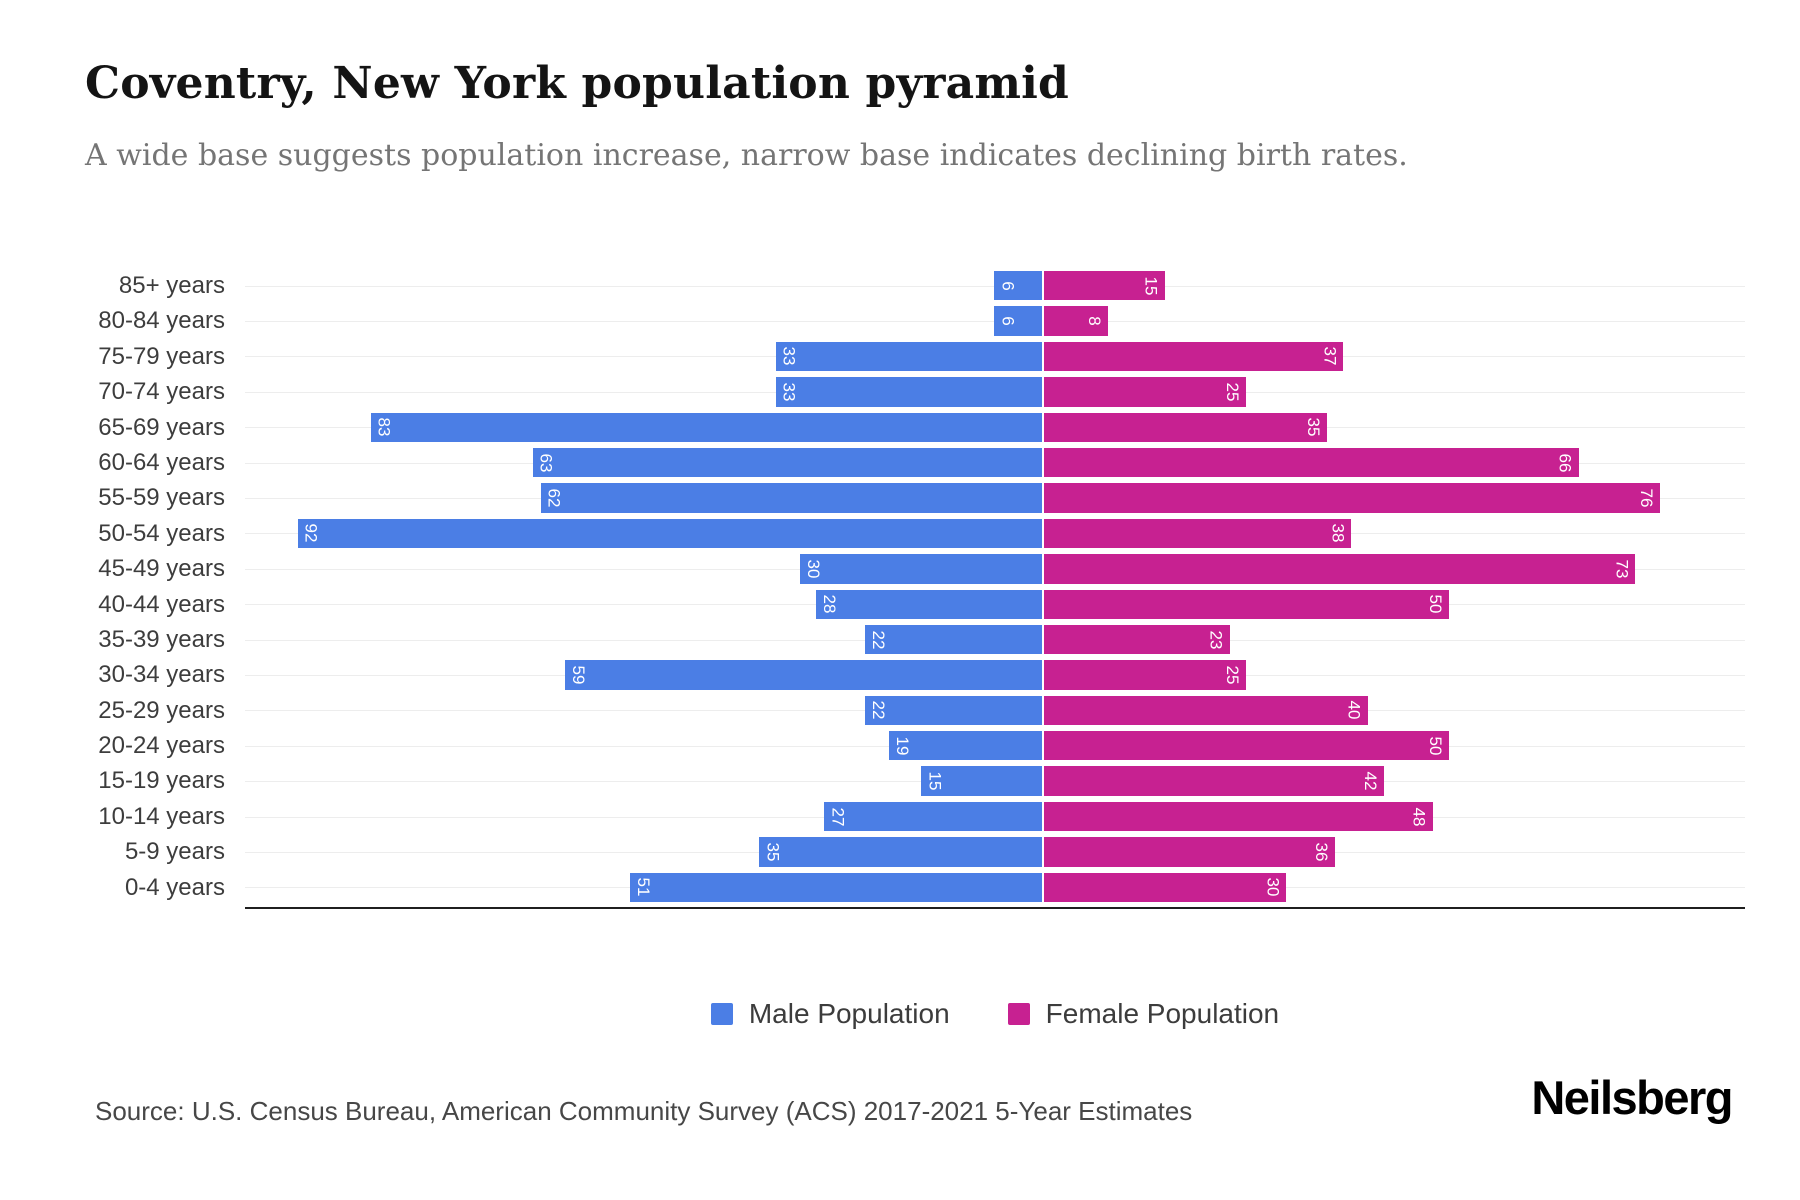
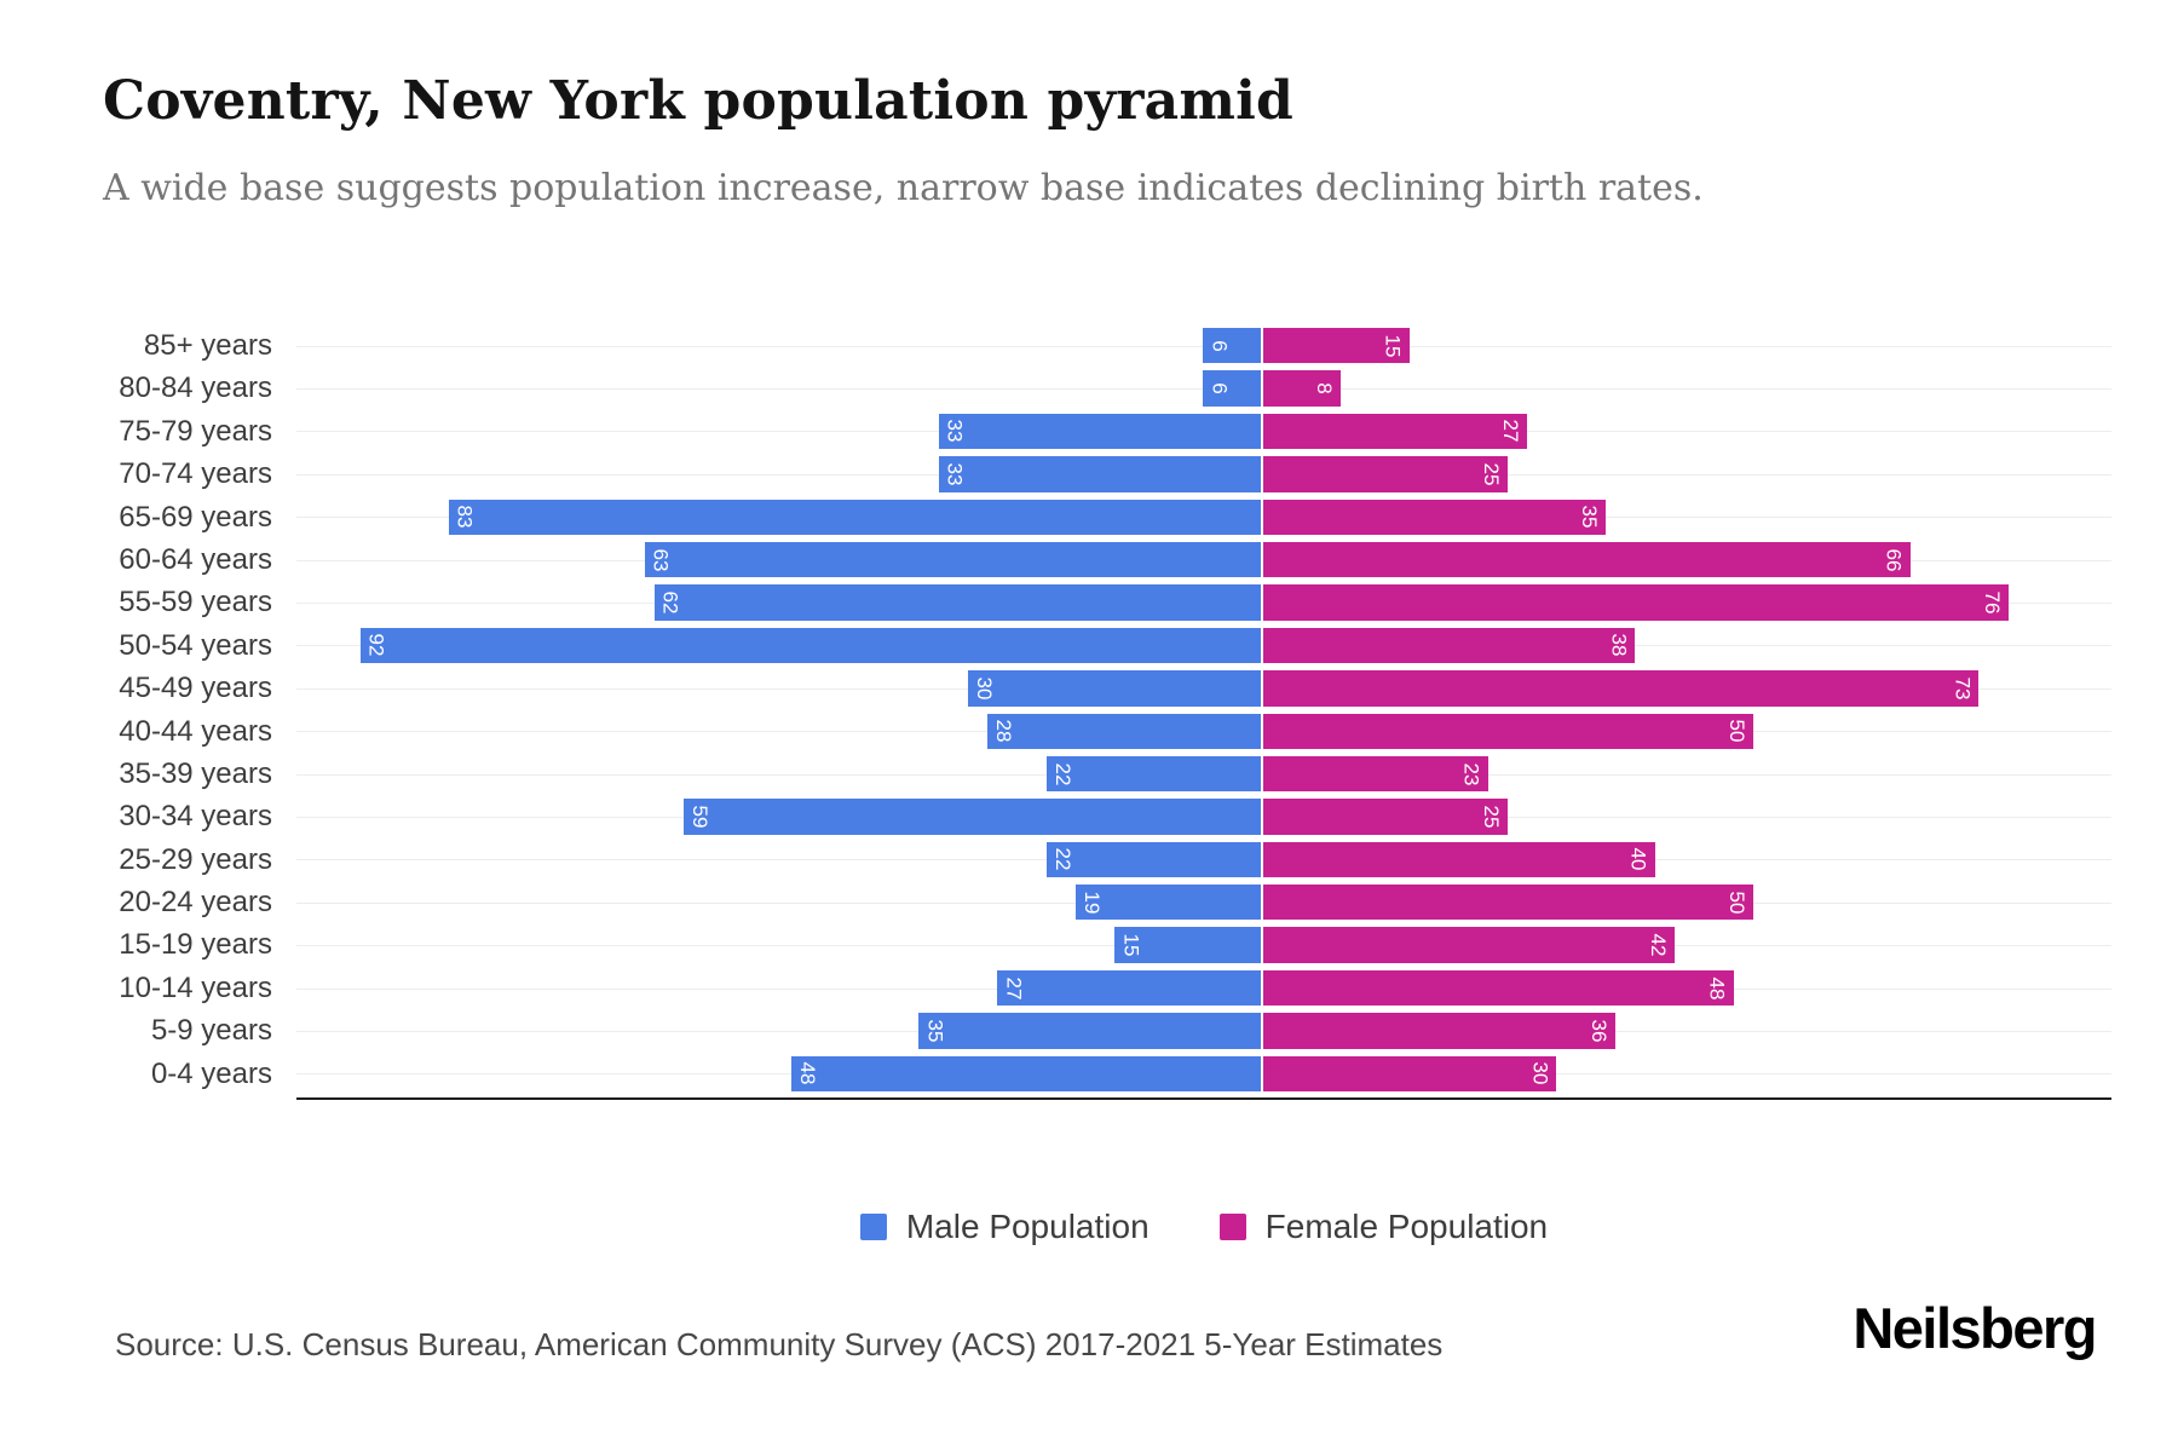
Female Population/75-79 years: 37 -> 27
Male Population/0-4 years: 51 -> 48
